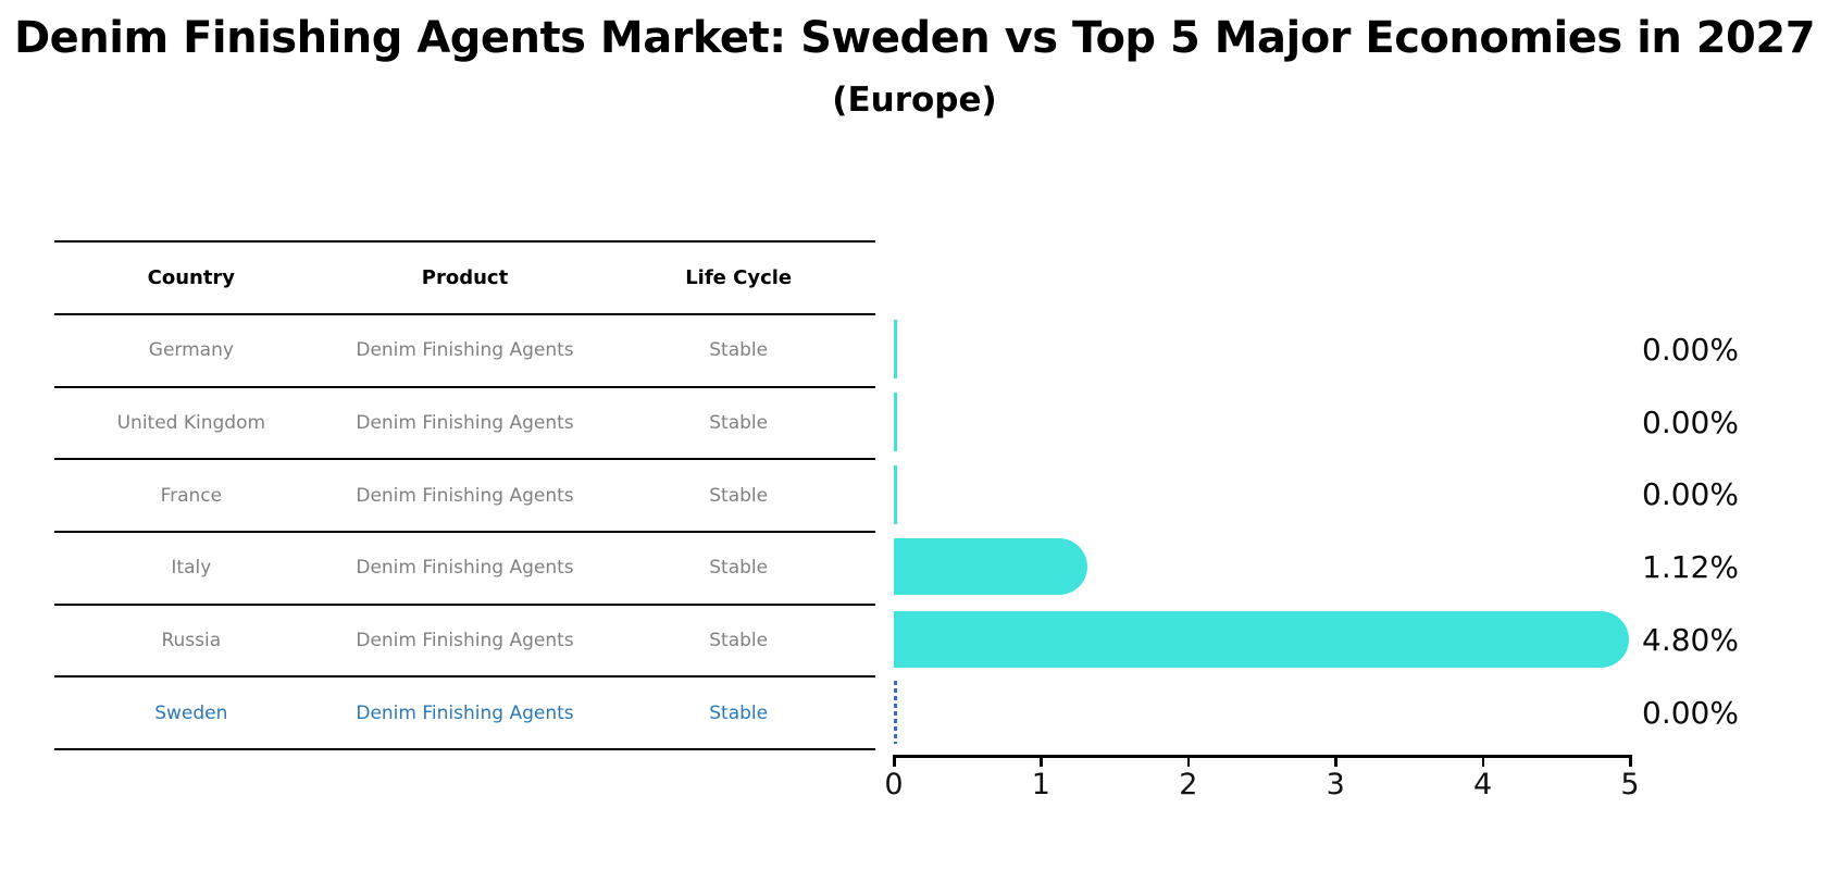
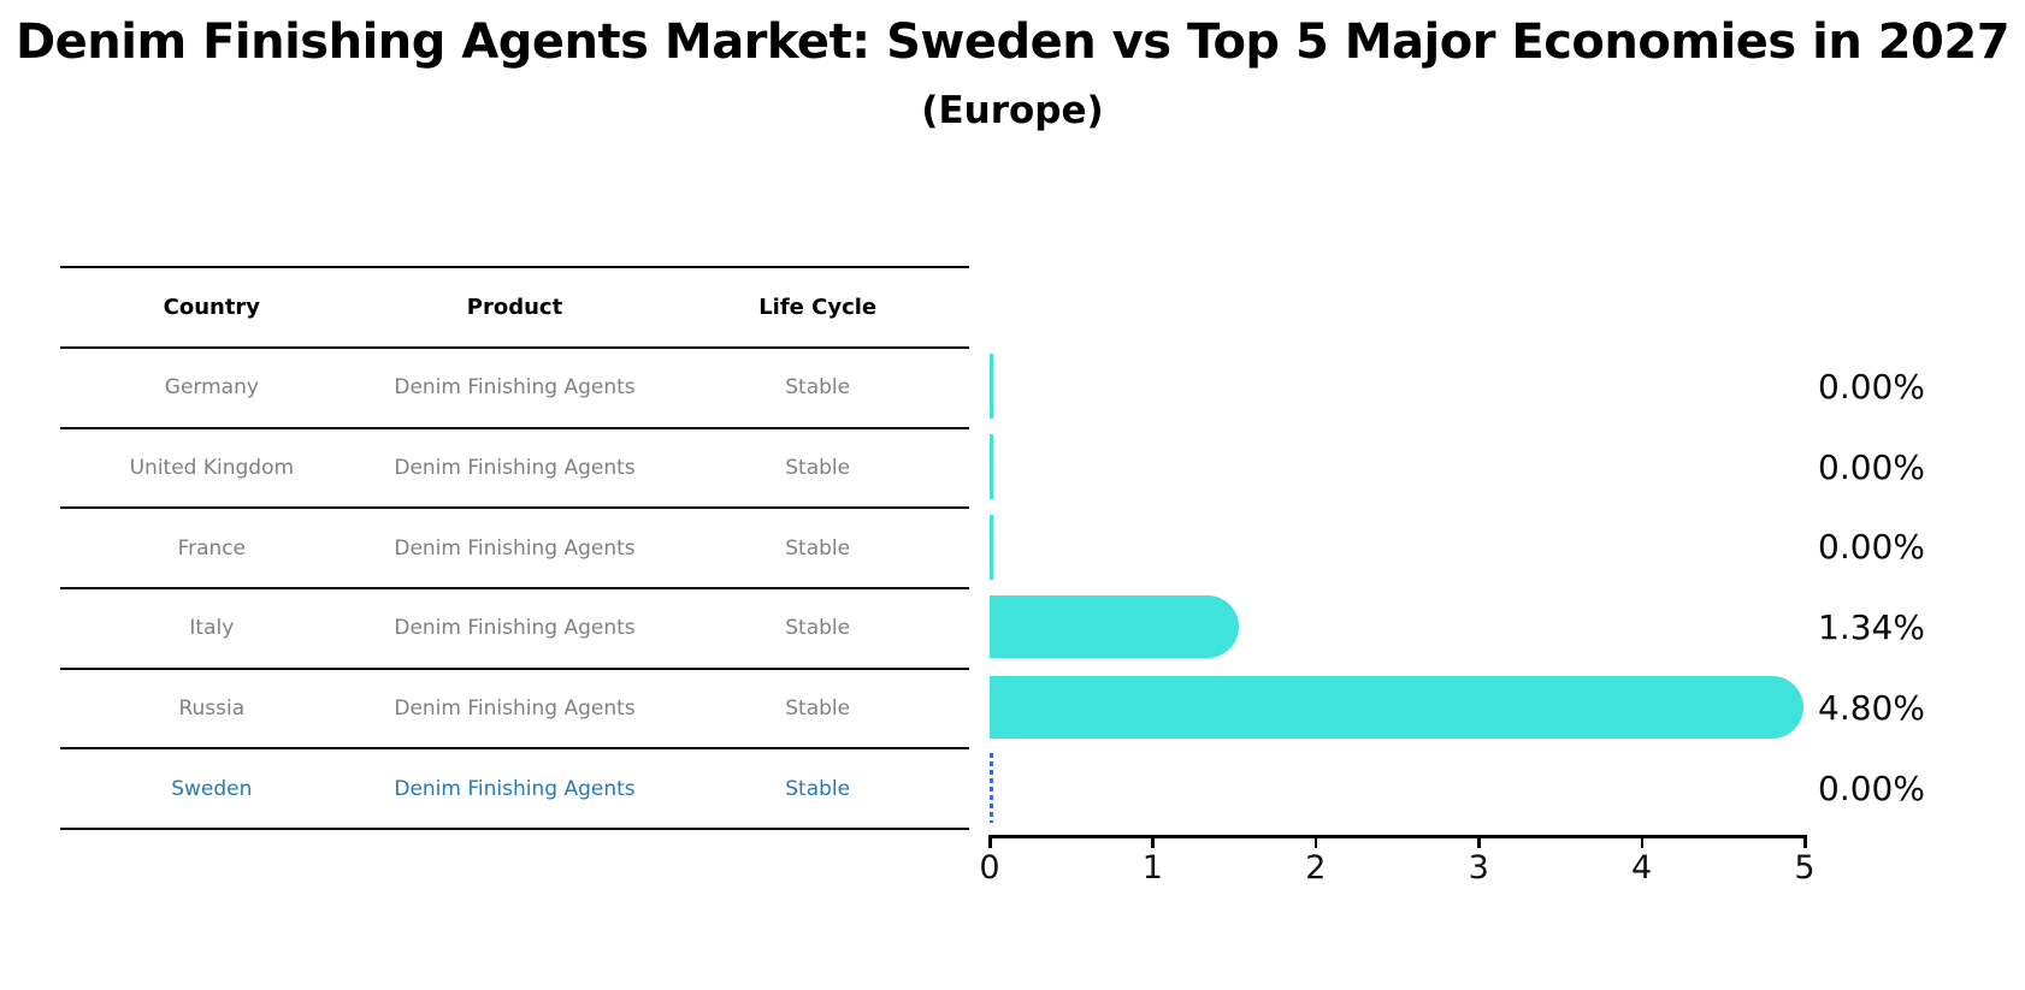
Italy: 1.12% -> 1.34%
